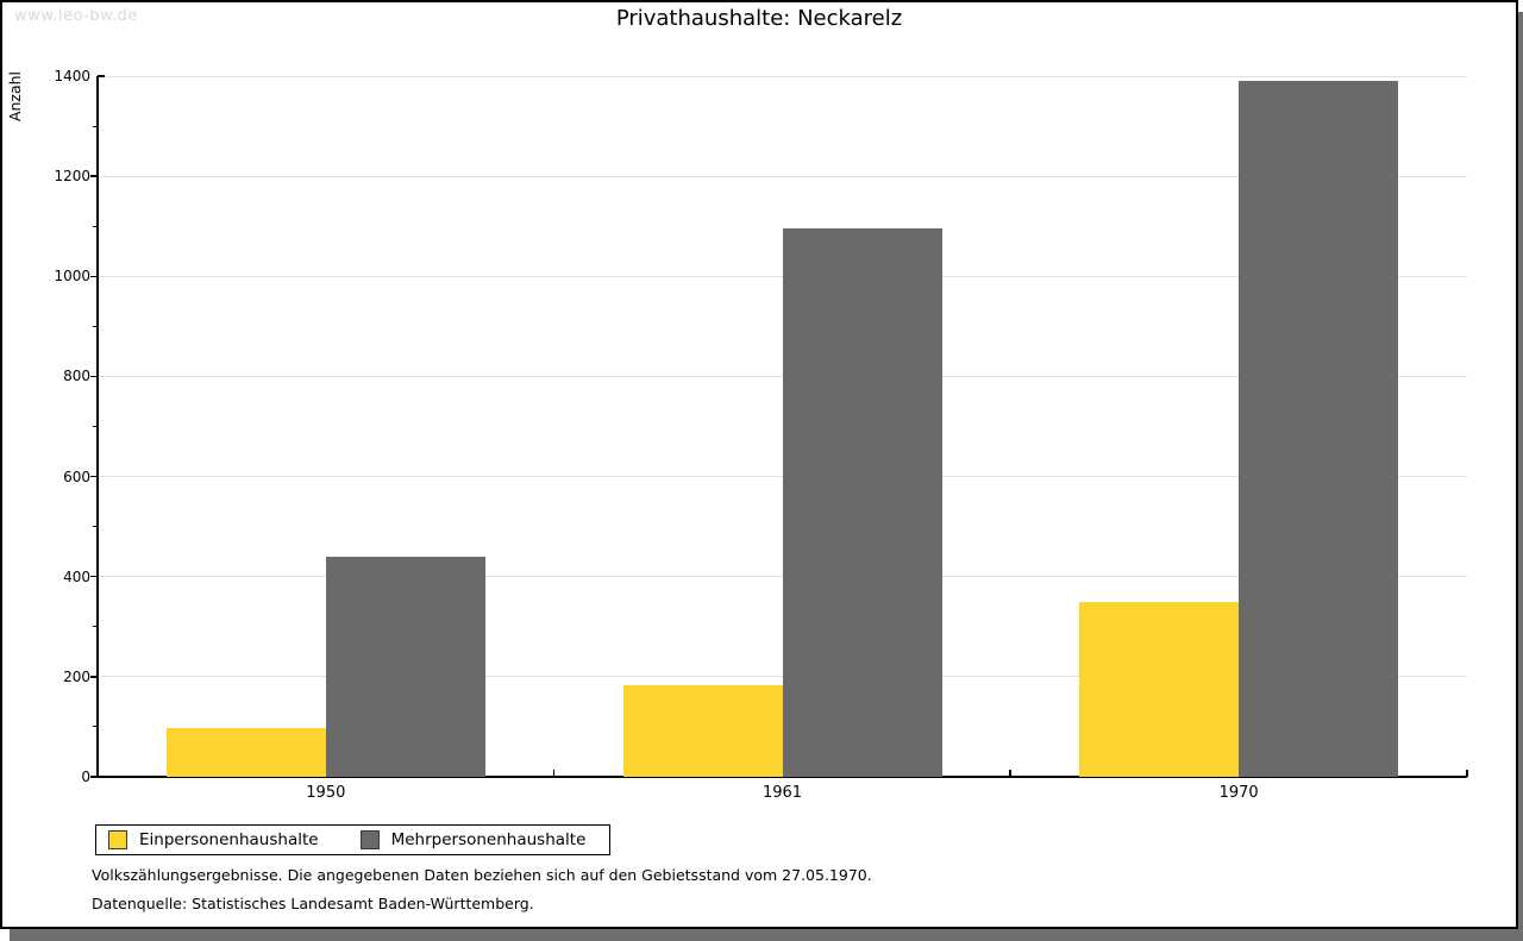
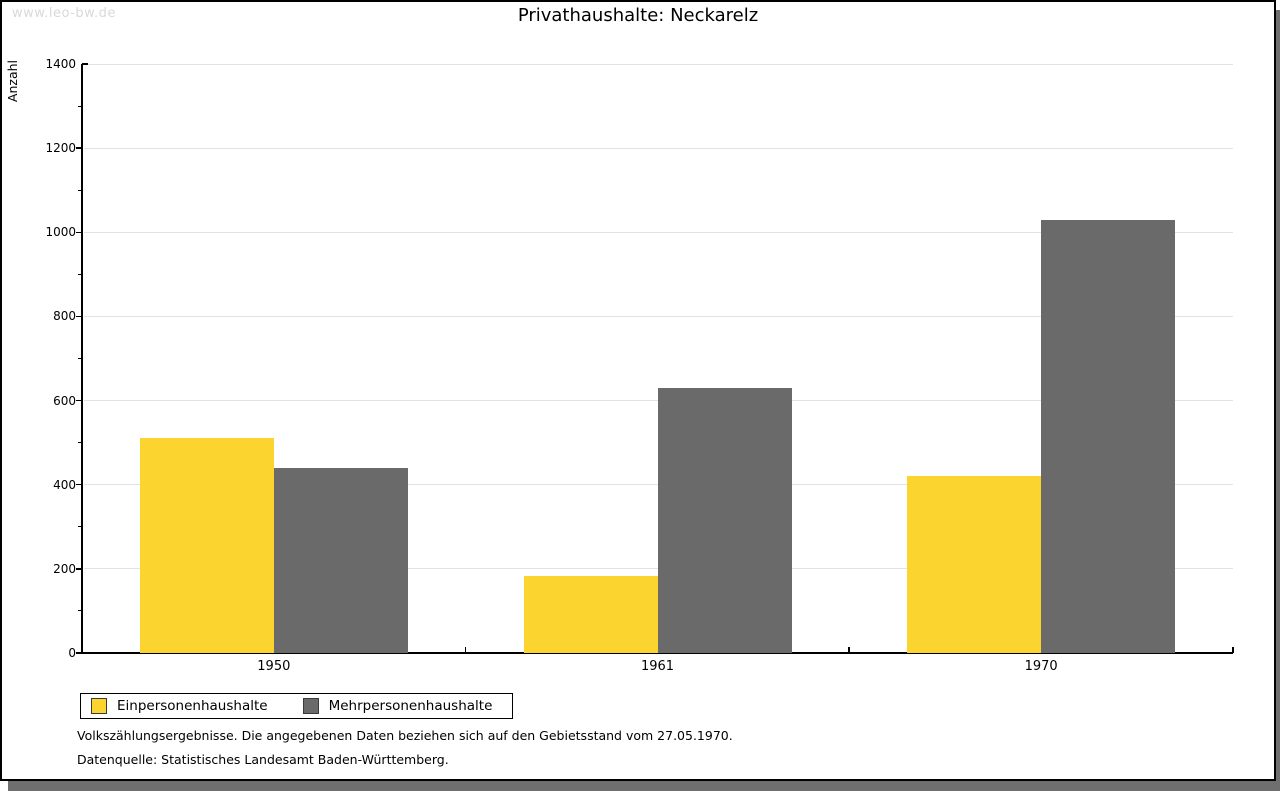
Einpersonenhaushalte/1950: 100 -> 510
Mehrpersonenhaushalte/1961: 1100 -> 630
Einpersonenhaushalte/1970: 350 -> 420
Mehrpersonenhaushalte/1970: 1390 -> 1030
